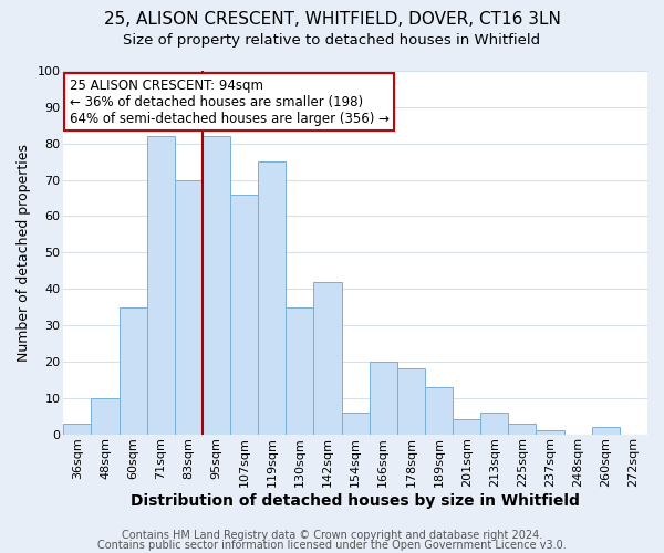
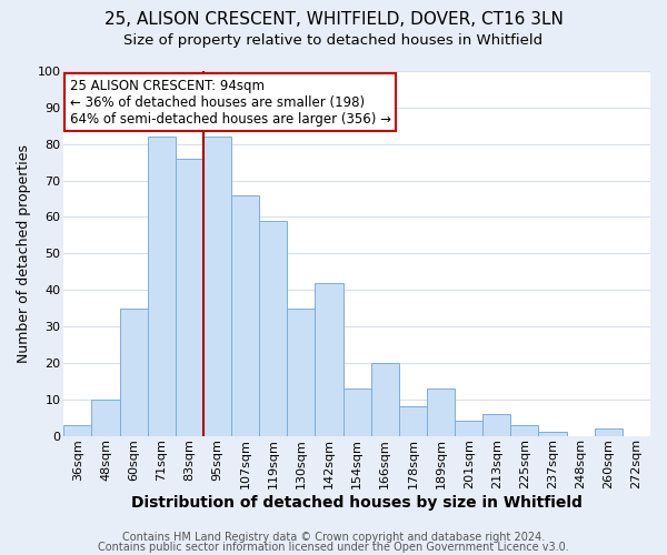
83sqm: 70 -> 76
119sqm: 75 -> 59
154sqm: 6 -> 13
178sqm: 18 -> 8
